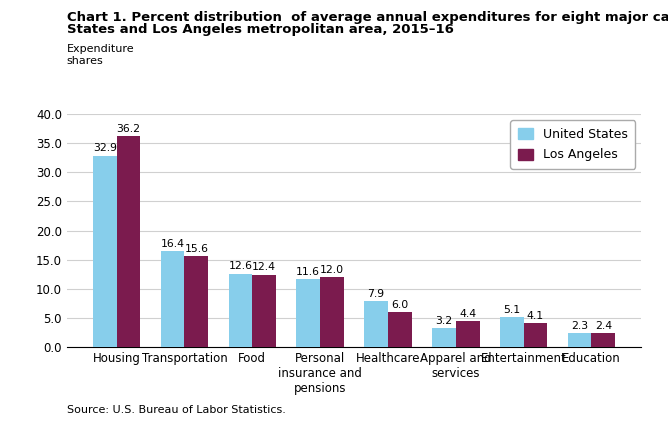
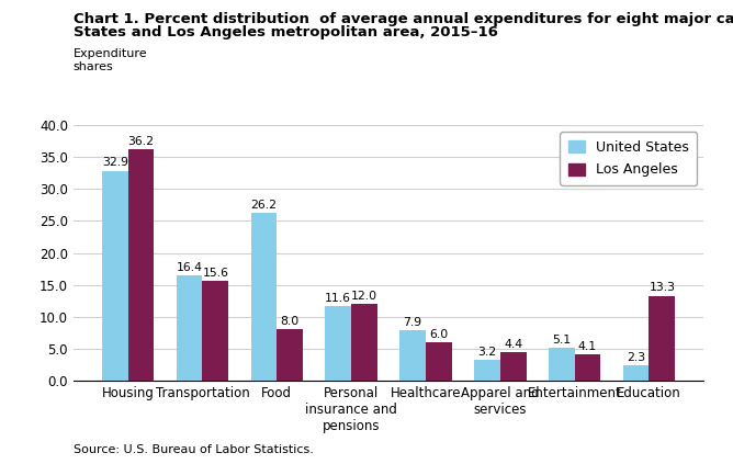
United States/Food: 12.6 -> 26.2
Los Angeles/Food: 12.4 -> 8.0
Los Angeles/Education: 2.4 -> 13.3
